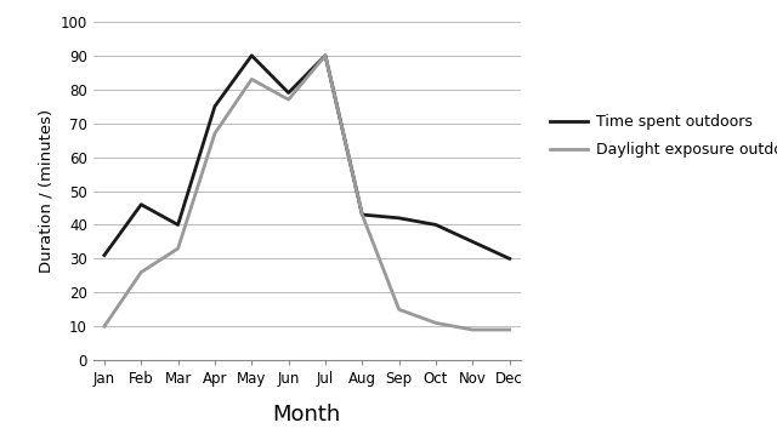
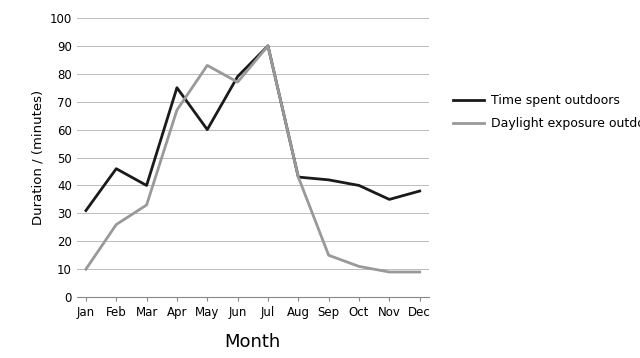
Time spent outdoors/May: 90 -> 60
Time spent outdoors/Dec: 30 -> 38
